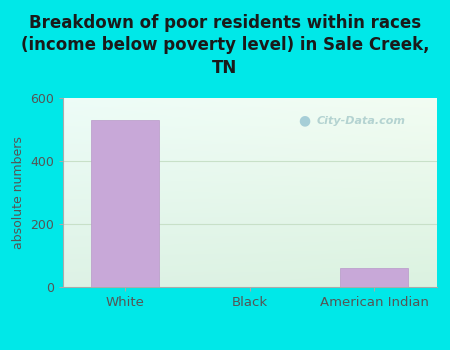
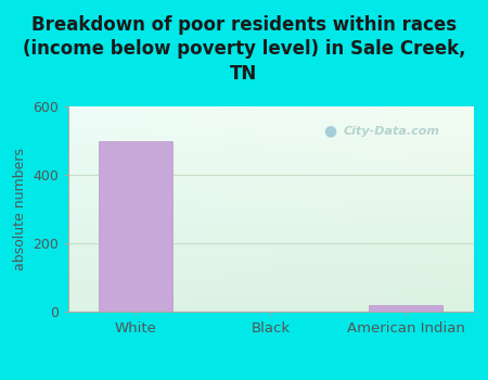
White: 530 -> 500
American Indian: 60 -> 20
